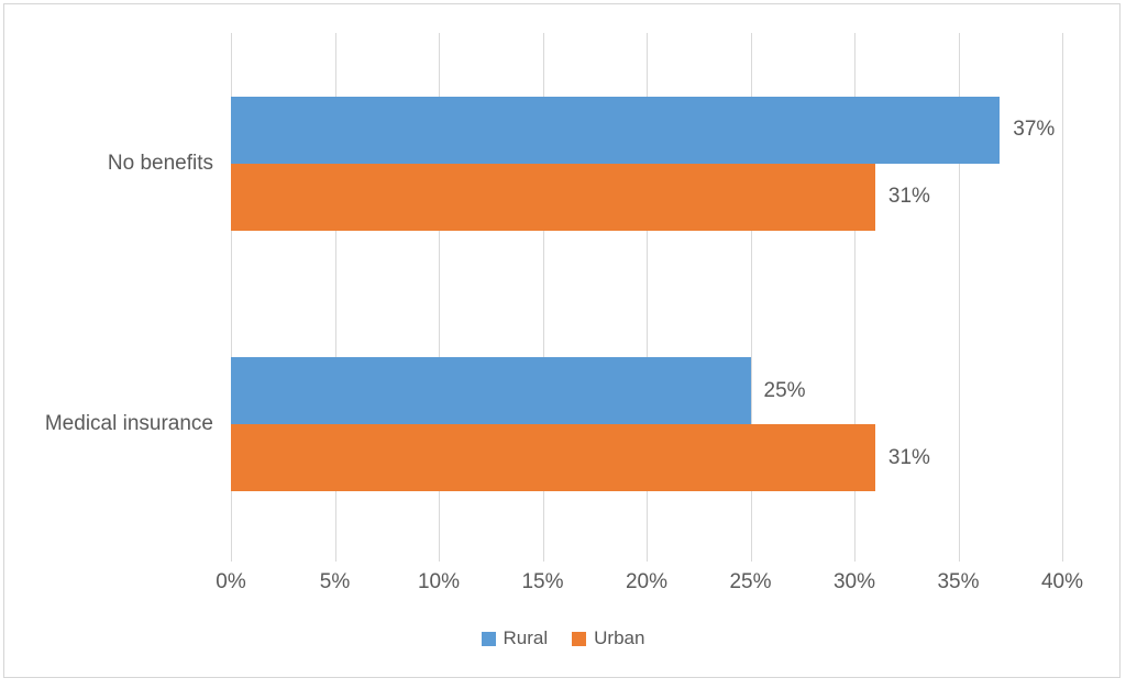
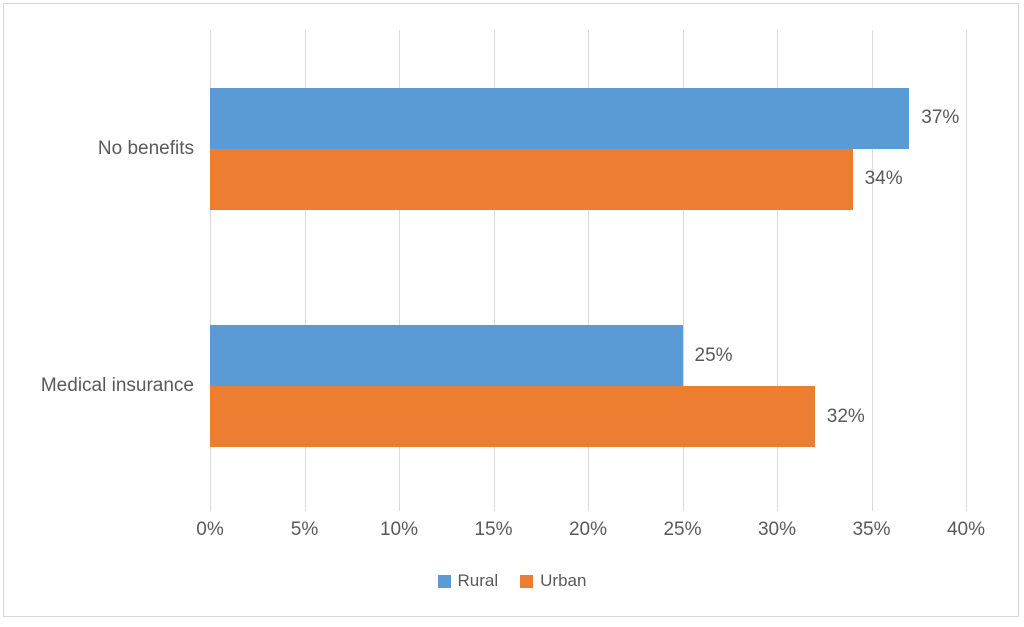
Urban/No benefits: 31% -> 34%
Urban/Medical insurance: 31% -> 32%
